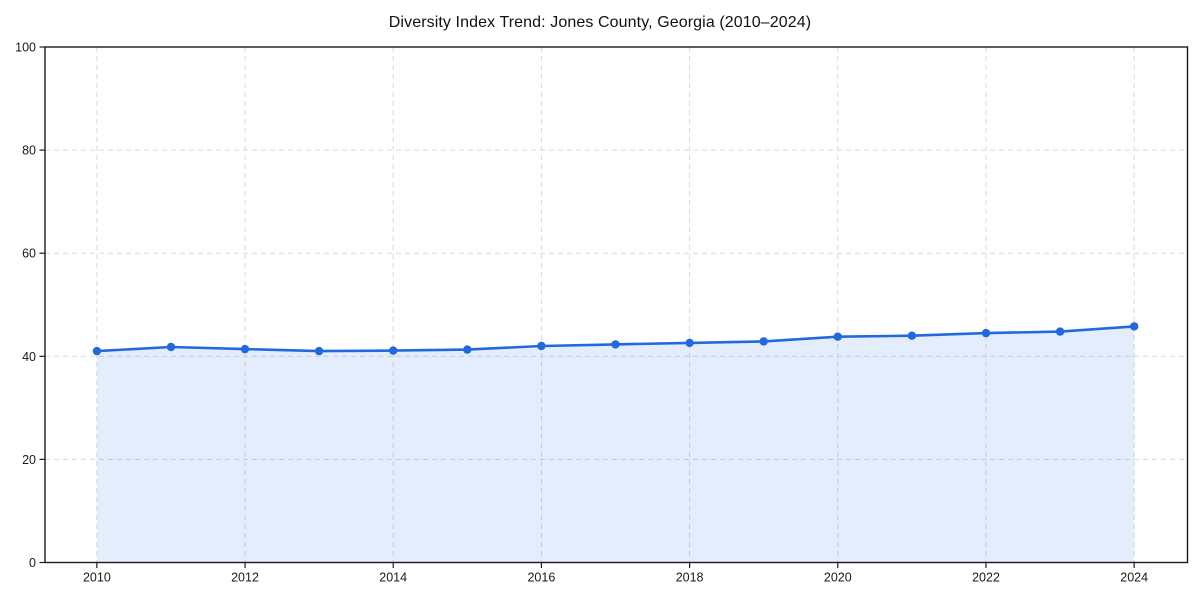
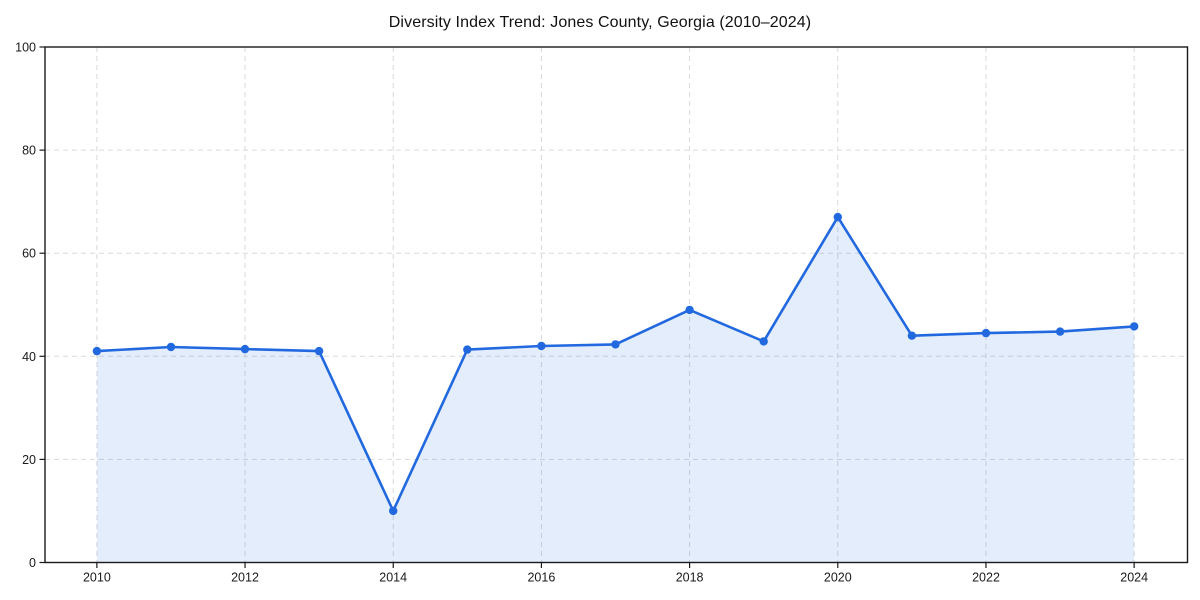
2014: 41 -> 10
2018: 43 -> 49
2020: 44 -> 67
